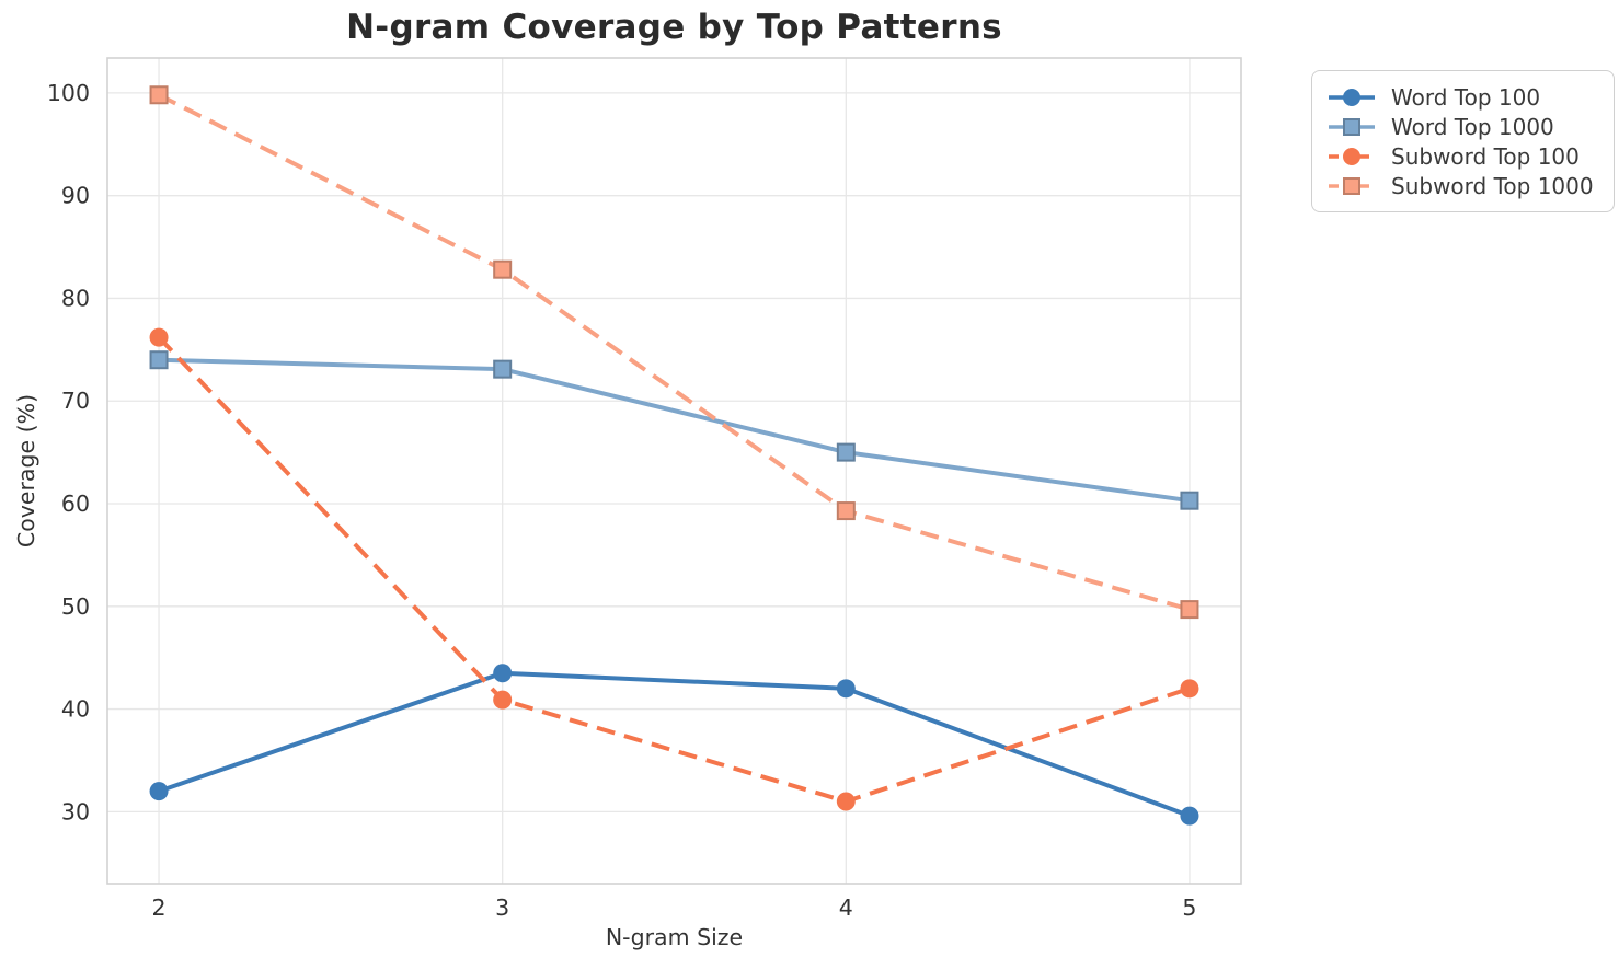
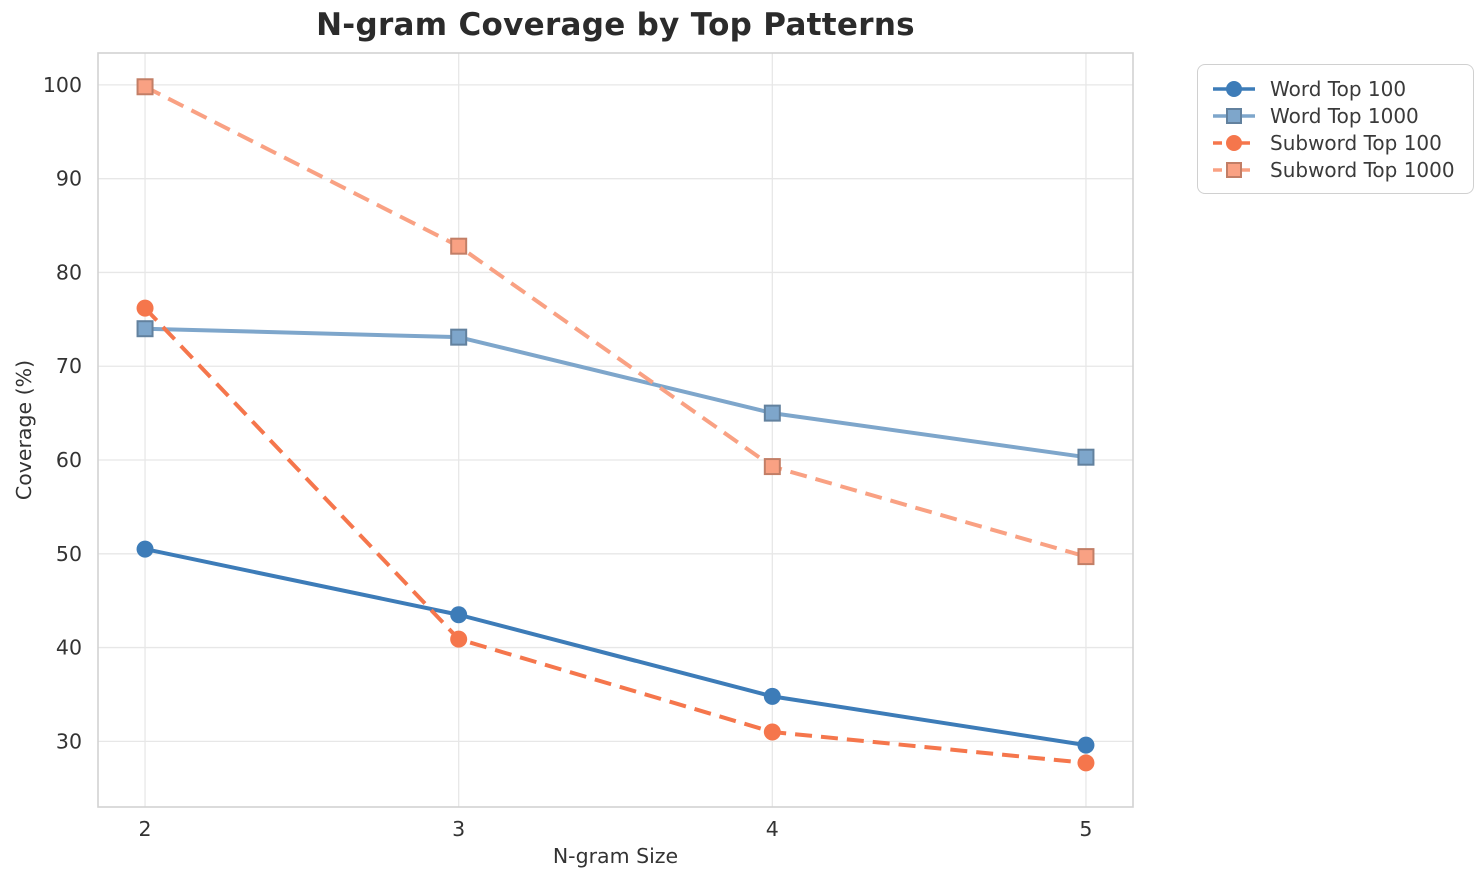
Word Top 100/2: 32 -> 50
Word Top 100/4: 42 -> 35
Subword Top 100/5: 42 -> 28
